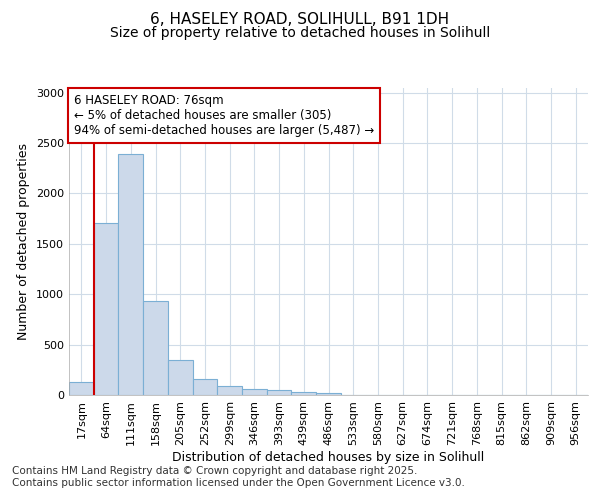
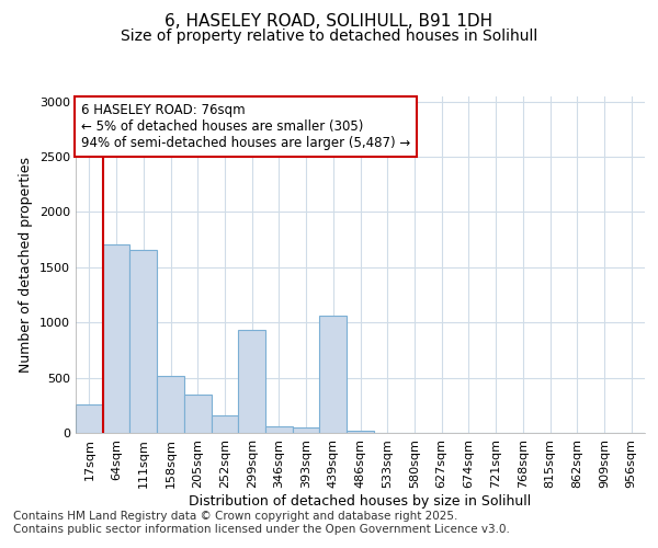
17sqm: 130 -> 260
111sqm: 2390 -> 1660
158sqm: 930 -> 520
299sqm: 90 -> 930
439sqm: 30 -> 1060
